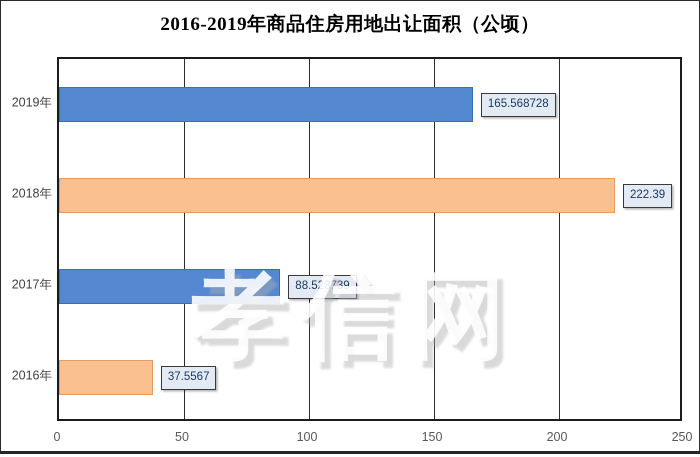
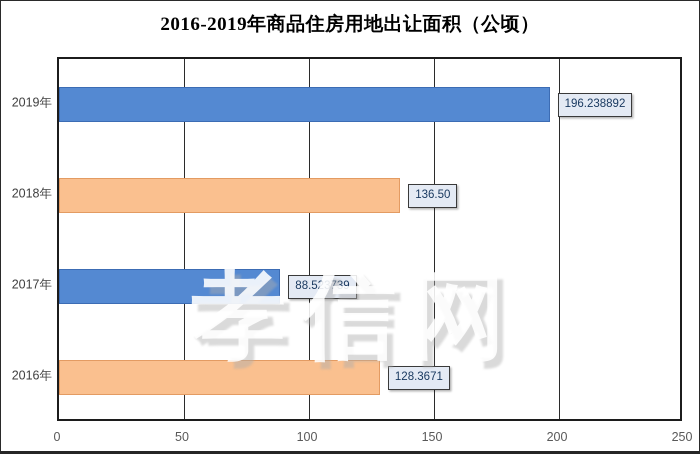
2019年: 165.568728 -> 196.238892
2018年: 222.39 -> 136.50
2016年: 37.5567 -> 128.3671
